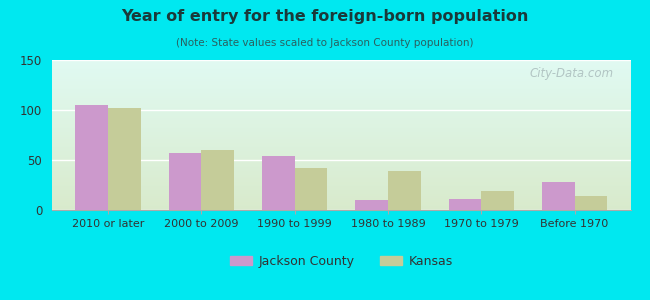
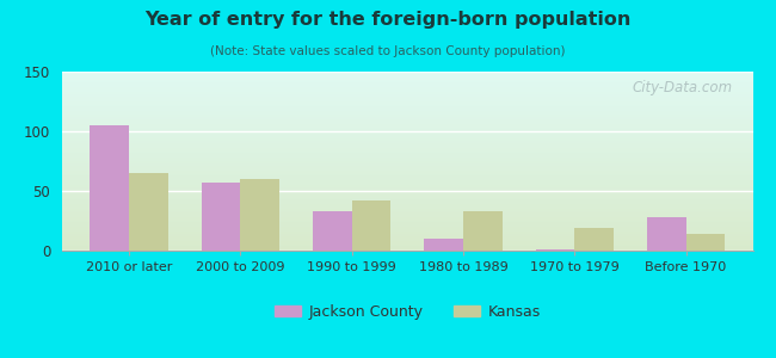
Kansas/2010 or later: 102 -> 65
Jackson County/1990 to 1999: 54 -> 33
Kansas/1980 to 1989: 39 -> 33
Jackson County/1970 to 1979: 11 -> 1
